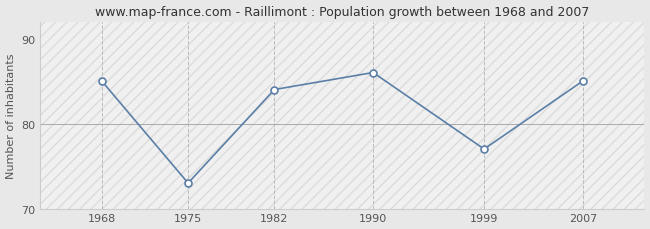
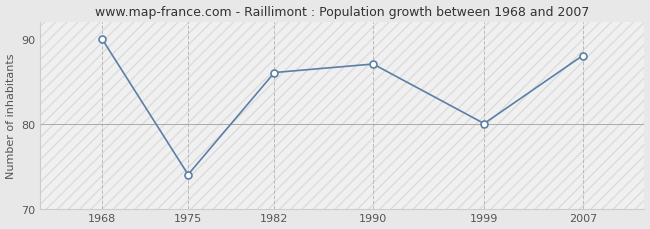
1968: 85 -> 90
1975: 73 -> 74
1982: 84 -> 86
1990: 86 -> 87
1999: 77 -> 80
2007: 85 -> 88
